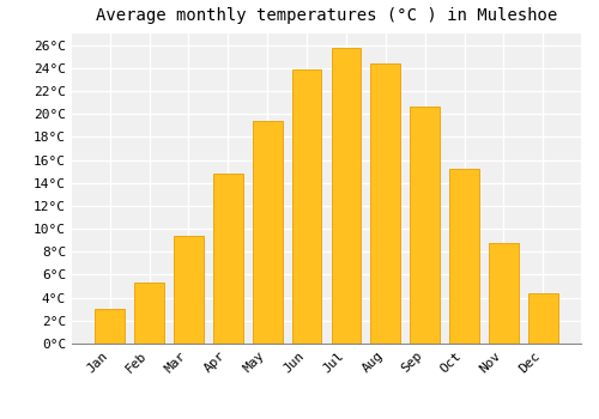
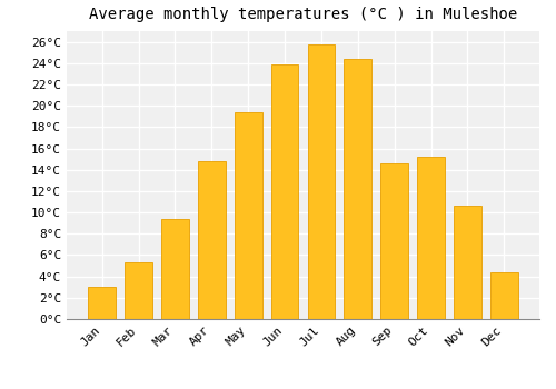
Sep: 20.6°C -> 14.6°C
Nov: 8.8°C -> 10.6°C
